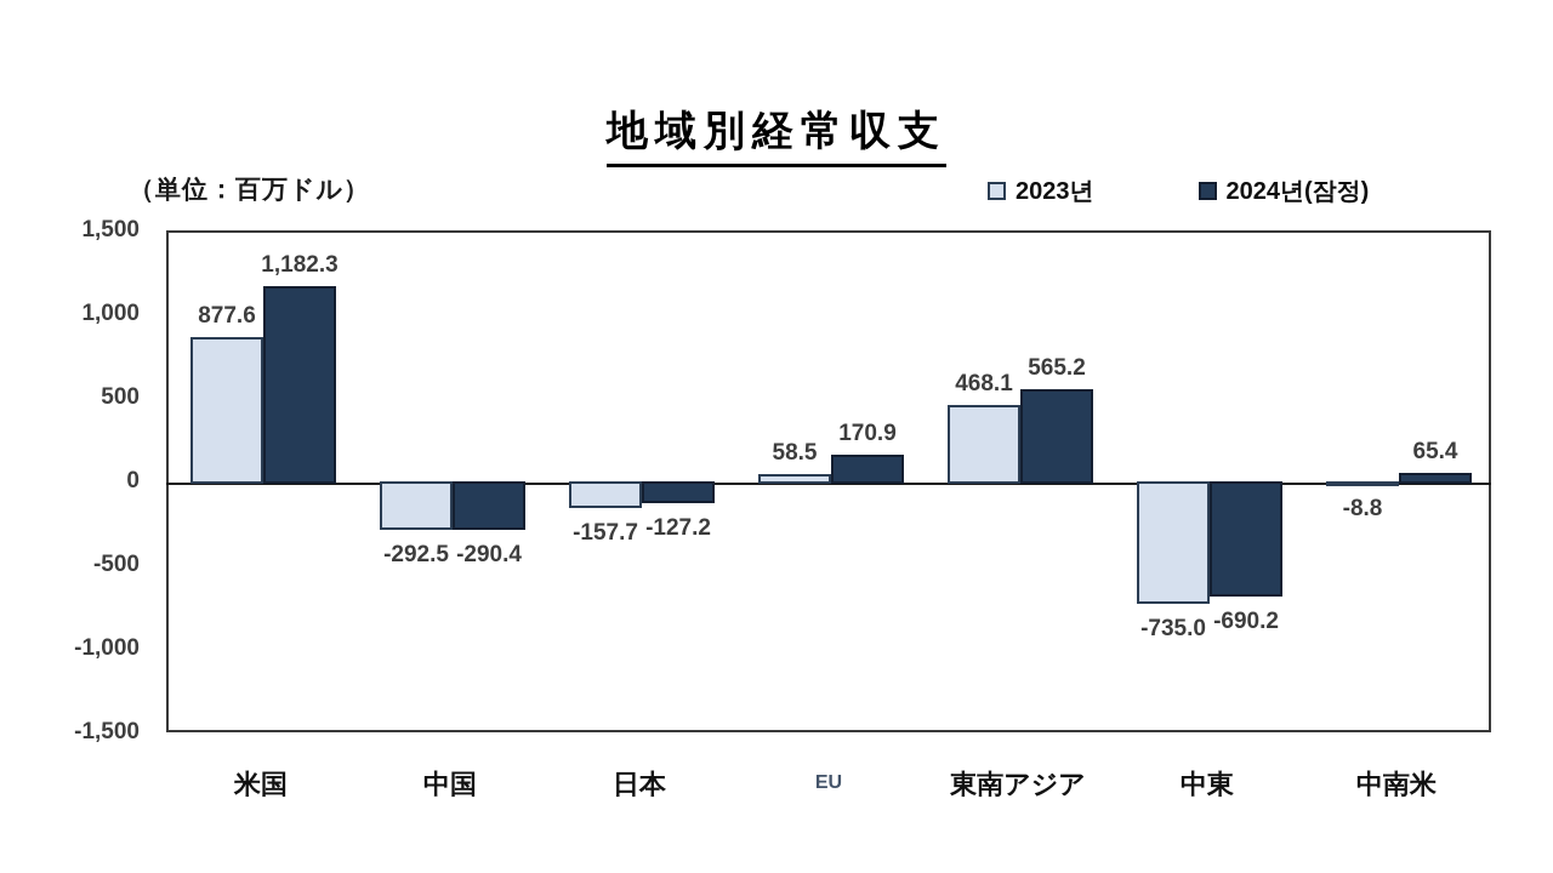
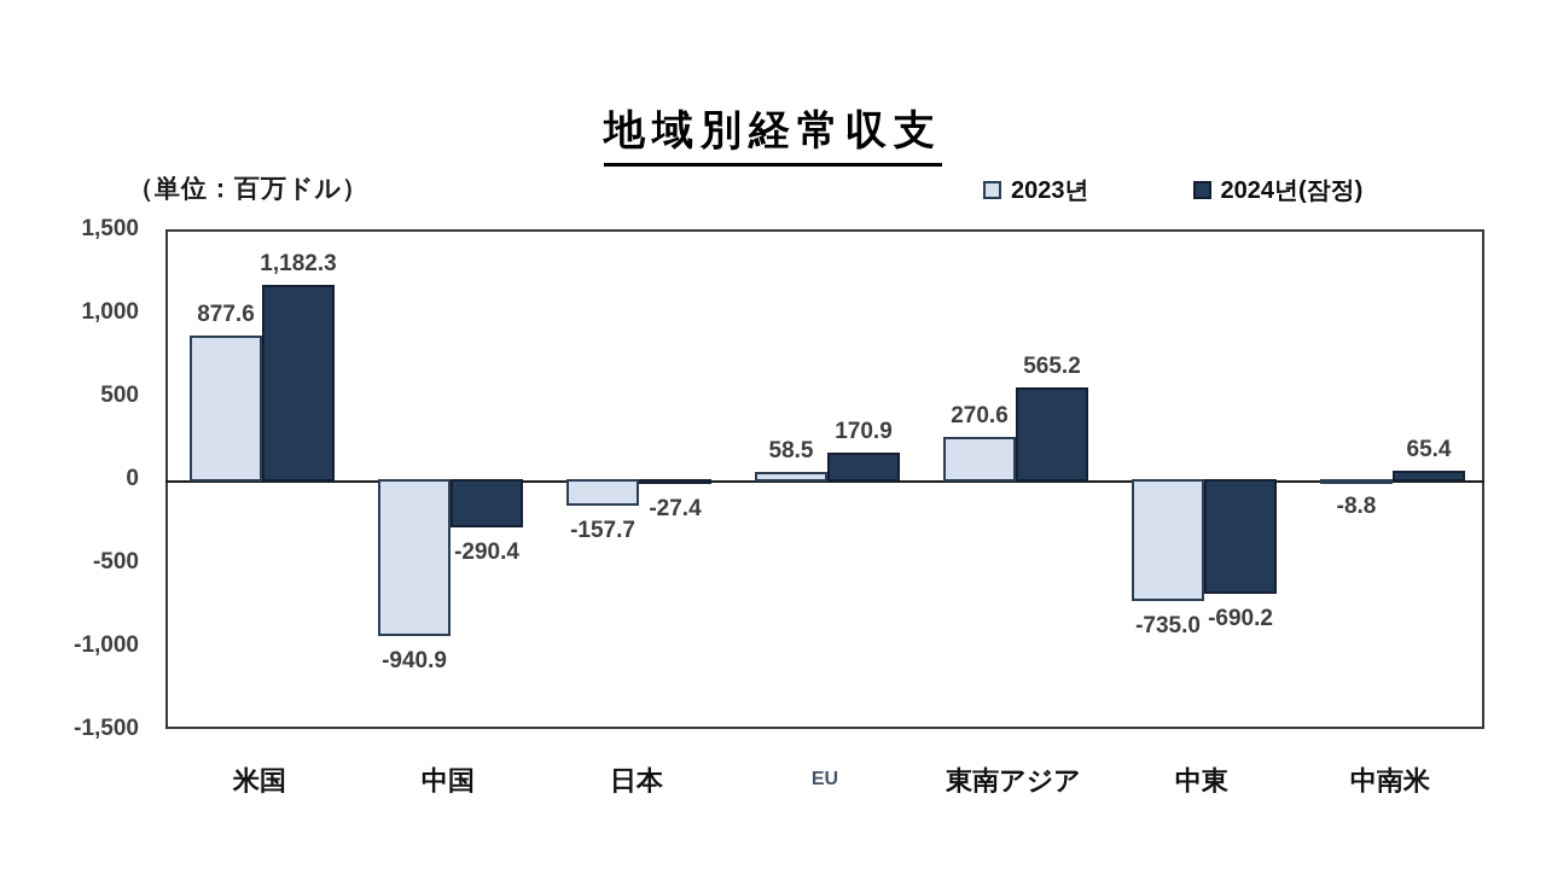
2023년/中国: -292.5 -> -940.9
2024년(잠정)/日本: -127.2 -> -27.4
2023년/東南アジア: 468.1 -> 270.6
